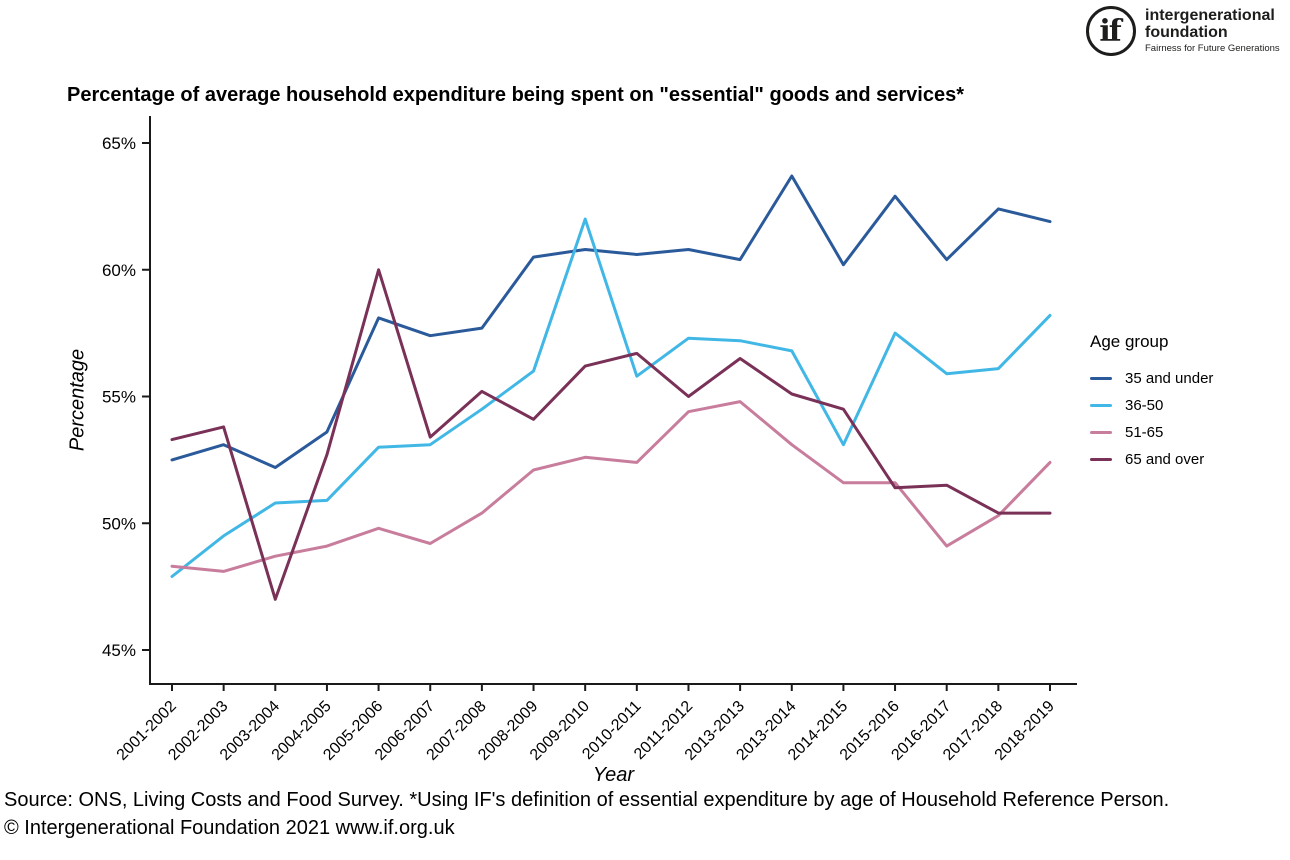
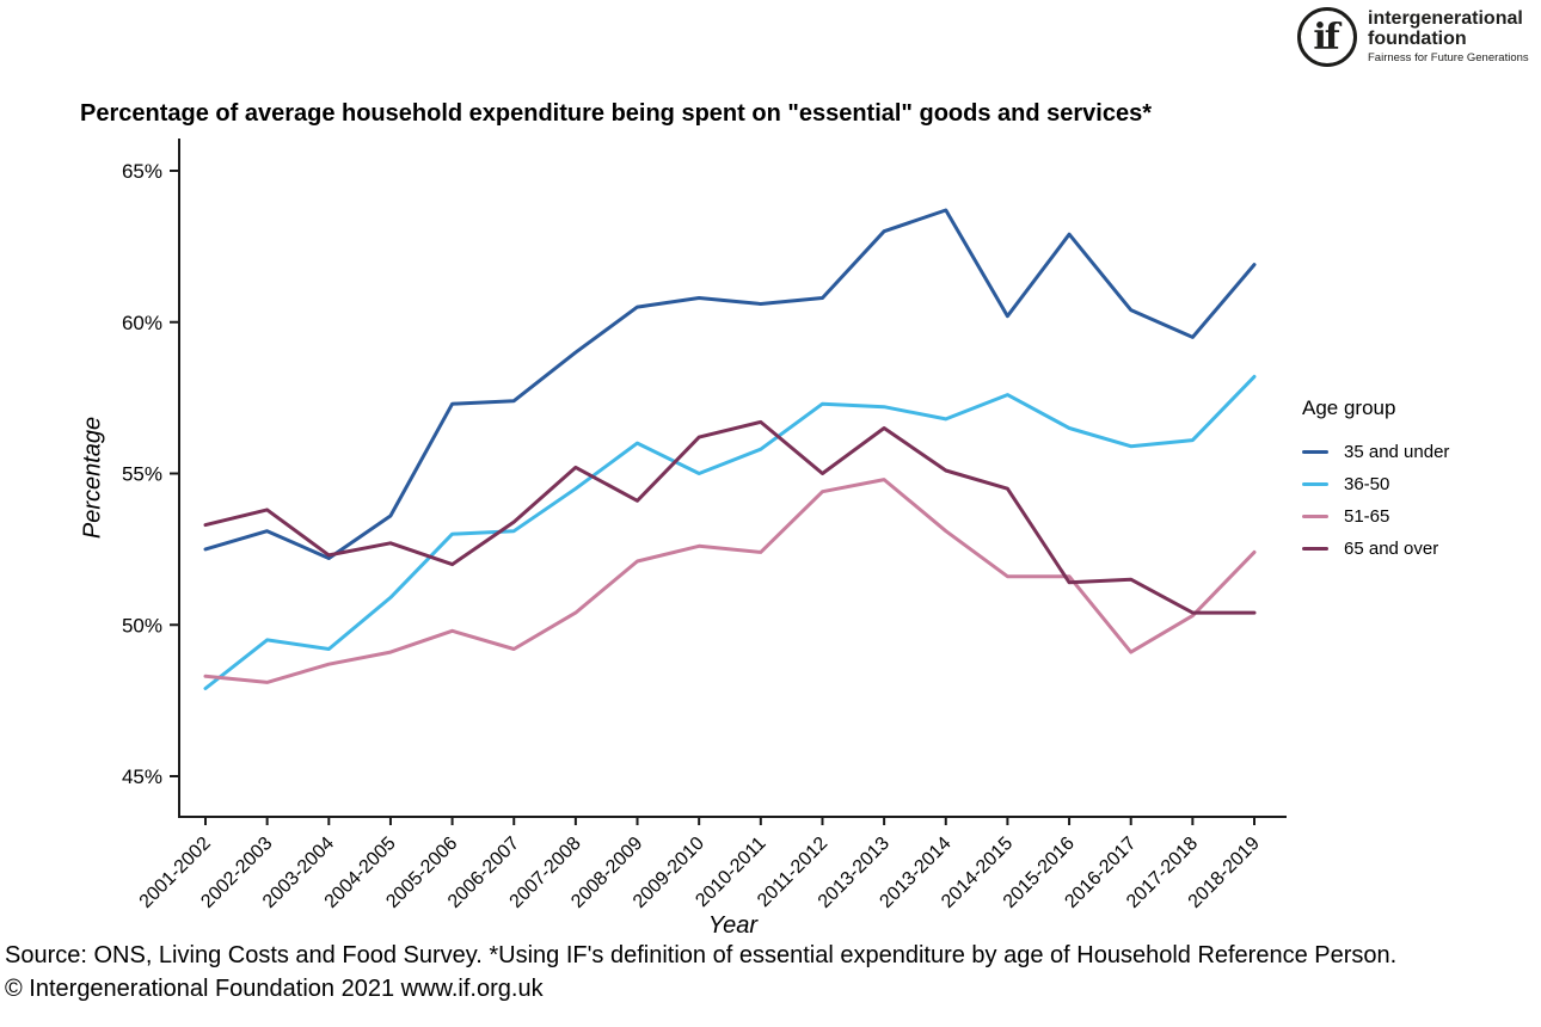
36-50/2003-2004: 50.8% -> 49.2%
65 and over/2003-2004: 47.0% -> 52.3%
35 and under/2005-2006: 58.1% -> 57.3%
65 and over/2005-2006: 60.0% -> 52.0%
35 and under/2007-2008: 57.7% -> 59.0%
36-50/2009-2010: 62.0% -> 55.0%
35 and under/2013-2013: 60.4% -> 63.0%
36-50/2014-2015: 53.1% -> 57.6%
36-50/2015-2016: 57.5% -> 56.5%
35 and under/2017-2018: 62.4% -> 59.5%
